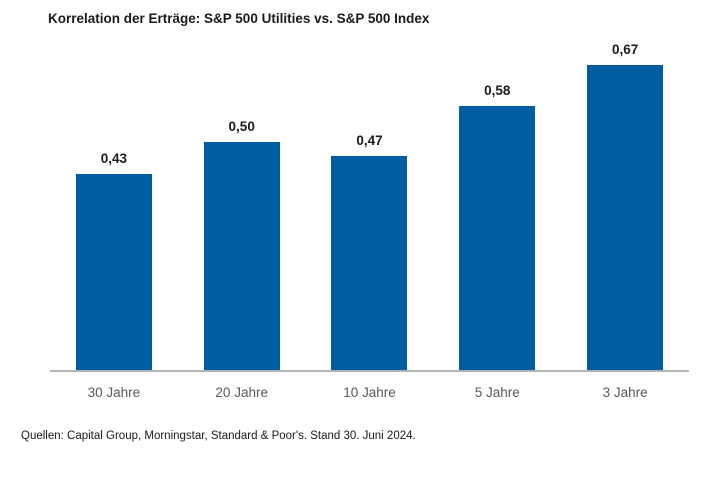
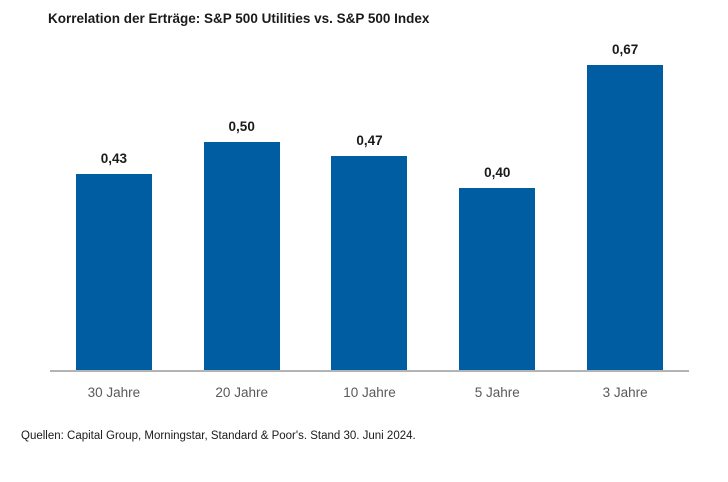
5 Jahre: 0,58 -> 0,40
